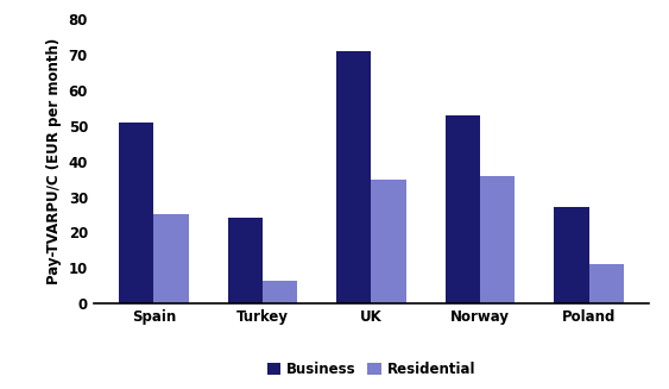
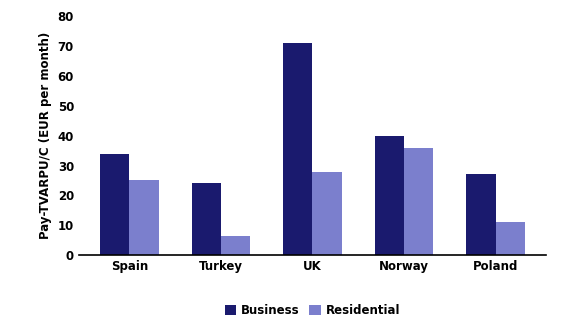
Business/Spain: 51 -> 34
Residential/UK: 35.0 -> 28.0
Business/Norway: 53 -> 40
